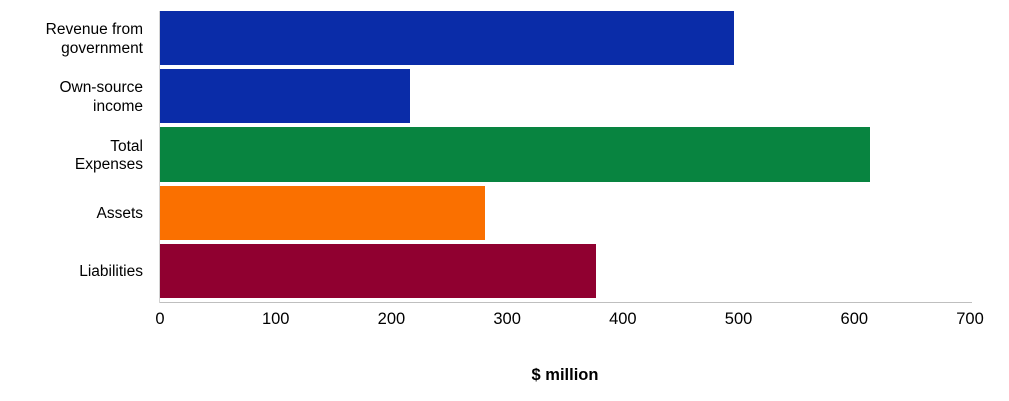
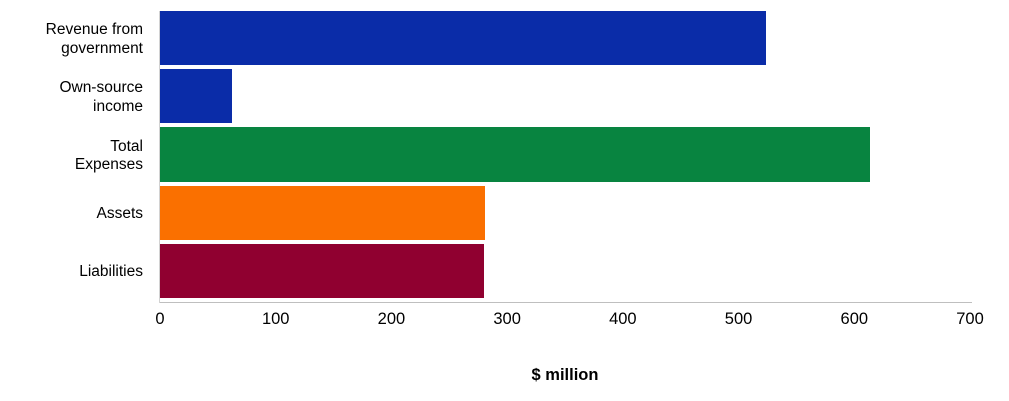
Revenue from government: 496 -> 524
Own-source income: 216 -> 62
Liabilities: 377 -> 280
